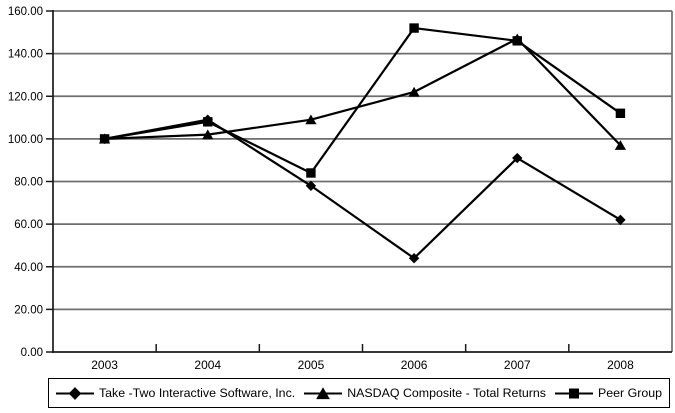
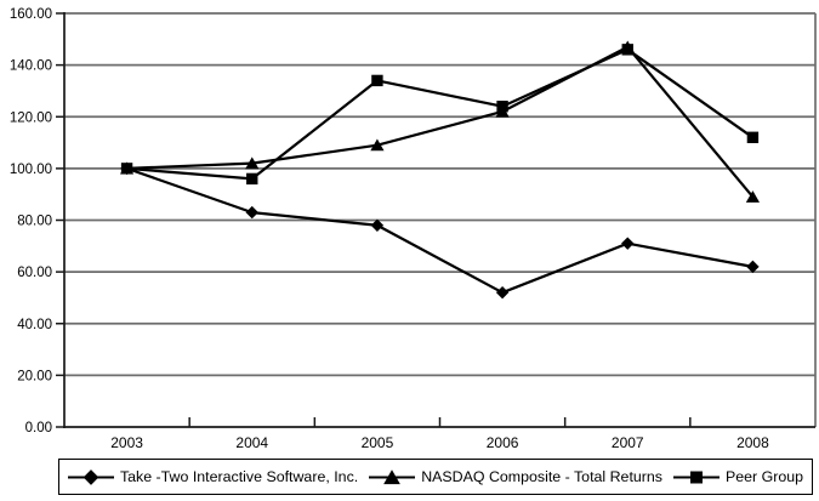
Take -Two Interactive Software, Inc./2004: 109 -> 83
Peer Group/2004: 108 -> 96
Peer Group/2005: 84 -> 134
Take -Two Interactive Software, Inc./2006: 44 -> 52
Peer Group/2006: 152 -> 124
Take -Two Interactive Software, Inc./2007: 91 -> 71
NASDAQ Composite - Total Returns/2008: 97 -> 89
